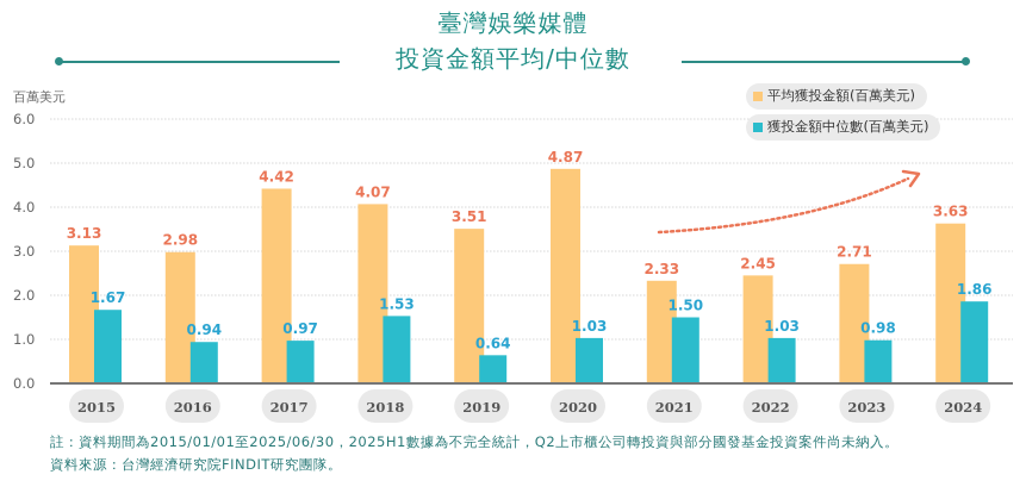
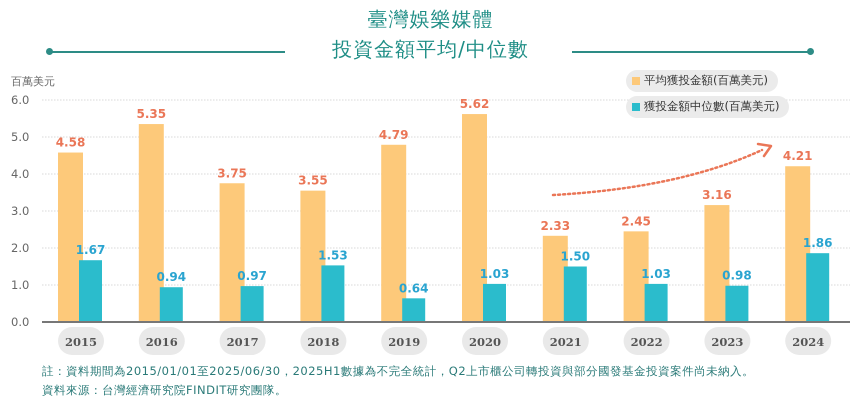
平均獲投金額(百萬美元)/2015: 3.13 -> 4.58
平均獲投金額(百萬美元)/2016: 2.98 -> 5.35
平均獲投金額(百萬美元)/2017: 4.42 -> 3.75
平均獲投金額(百萬美元)/2018: 4.07 -> 3.55
平均獲投金額(百萬美元)/2019: 3.51 -> 4.79
平均獲投金額(百萬美元)/2020: 4.87 -> 5.62
平均獲投金額(百萬美元)/2023: 2.71 -> 3.16
平均獲投金額(百萬美元)/2024: 3.63 -> 4.21
